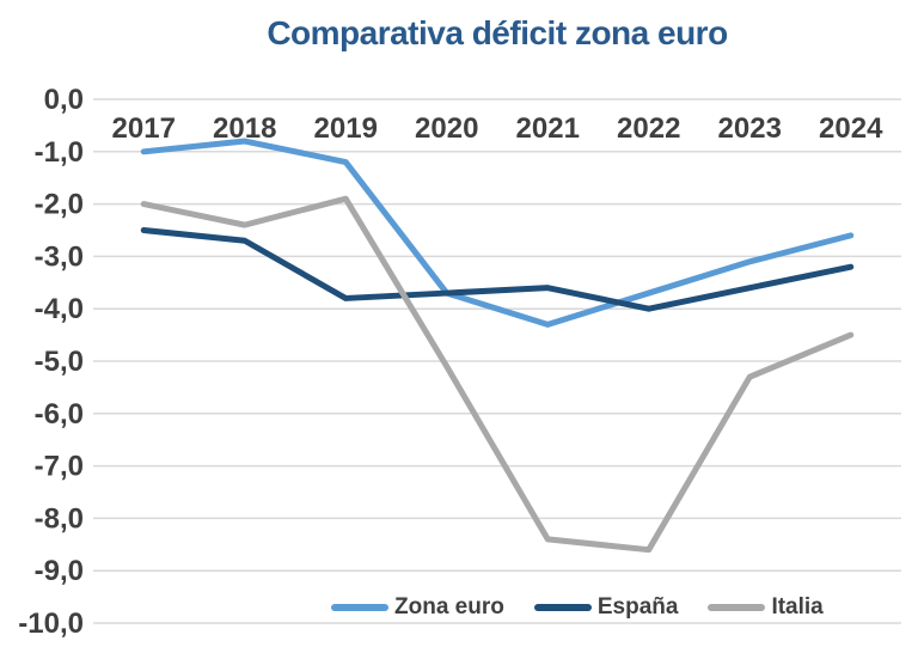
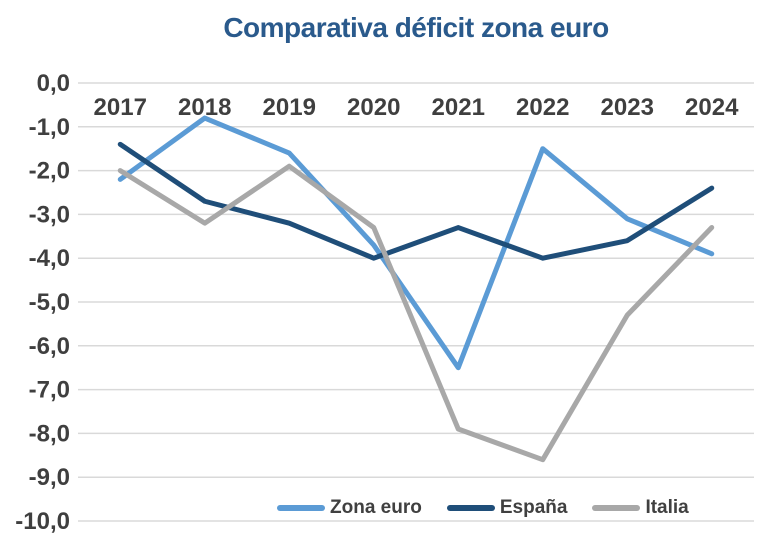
Zona euro/2017: -1,0 -> -2,2
España/2017: -2,5 -> -1,4
Italia/2018: -2,4 -> -3,2
Zona euro/2019: -1,2 -> -1,6
España/2019: -3,8 -> -3,2
España/2020: -3,7 -> -4,0
Italia/2020: -5,1 -> -3,3
Zona euro/2021: -4,3 -> -6,5
España/2021: -3,6 -> -3,3
Italia/2021: -8,4 -> -7,9
Zona euro/2022: -3,7 -> -1,5
Zona euro/2024: -2,6 -> -3,9
España/2024: -3,2 -> -2,4
Italia/2024: -4,5 -> -3,3
